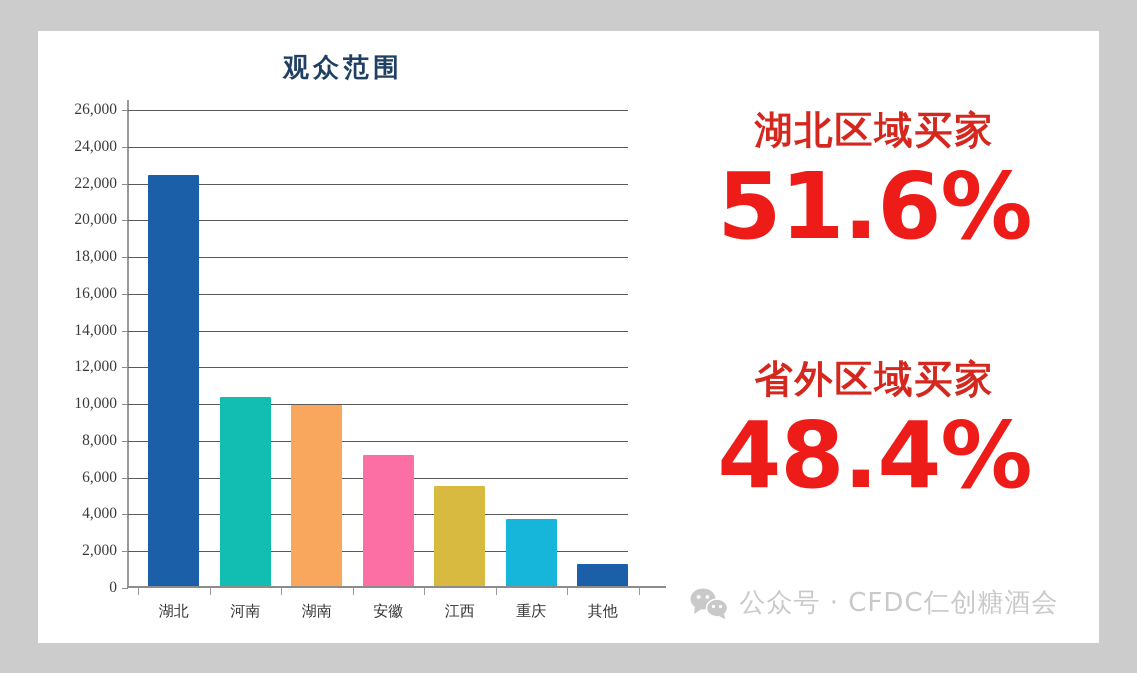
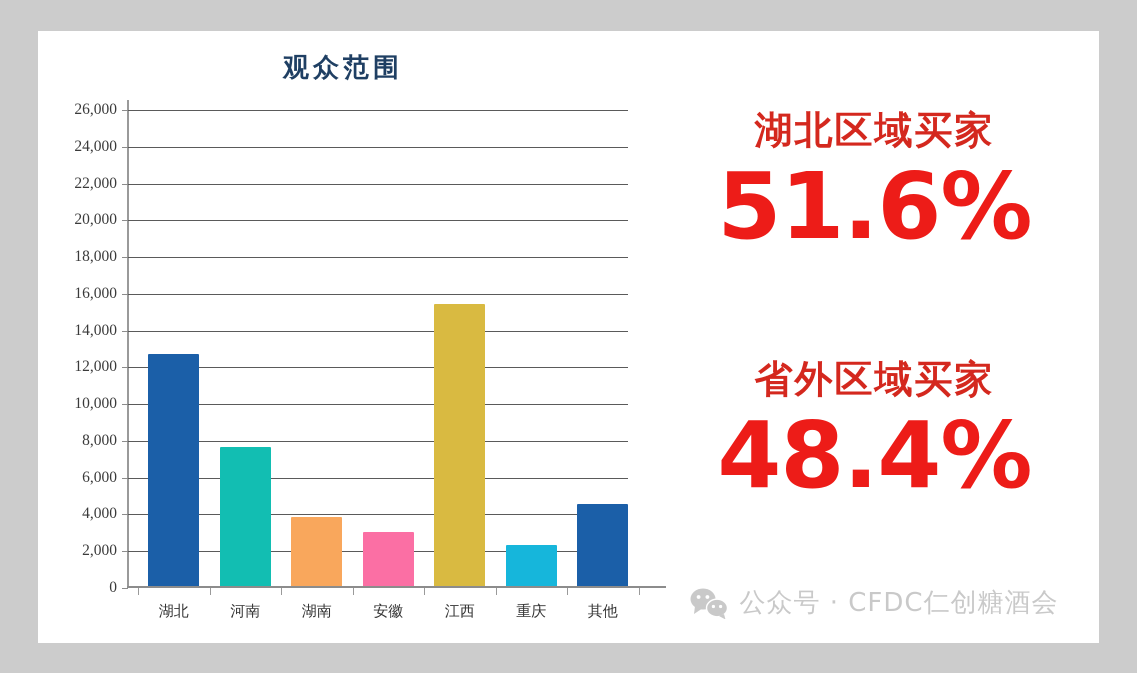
湖北: 22400 -> 12700
河南: 10400 -> 7600
湖南: 9900 -> 3800
安徽: 7200 -> 3000
江西: 5500 -> 15400
重庆: 3700 -> 2300
其他: 1200 -> 4500
